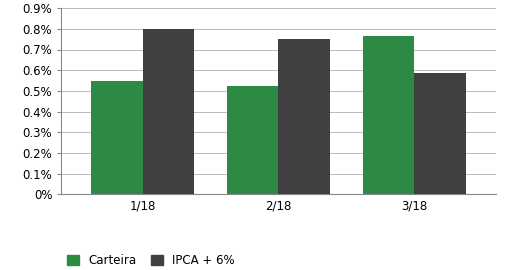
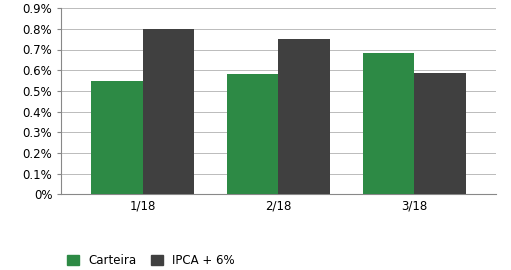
Carteira/2/18: 0.525% -> 0.580%
Carteira/3/18: 0.765% -> 0.685%
